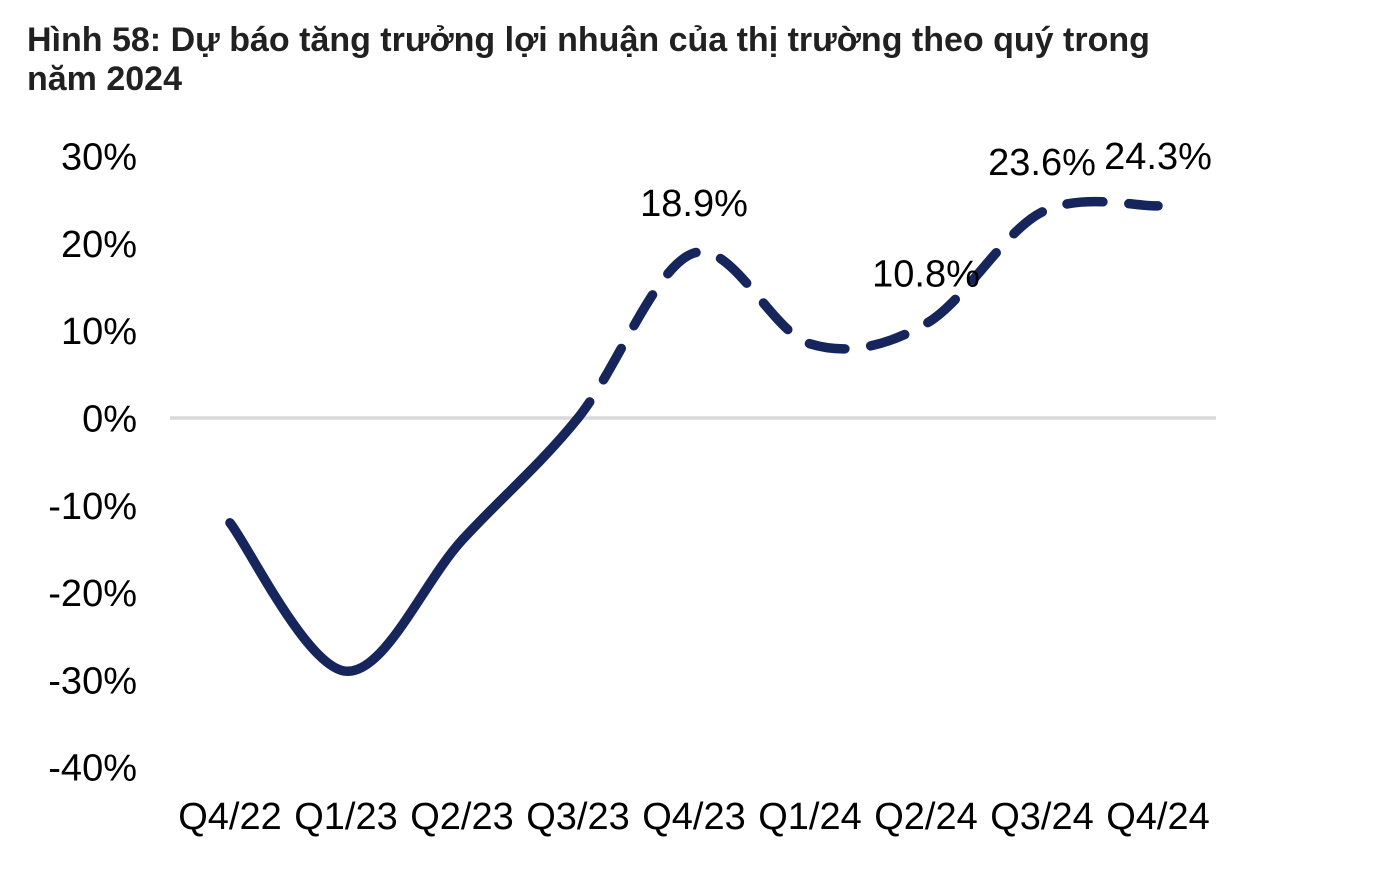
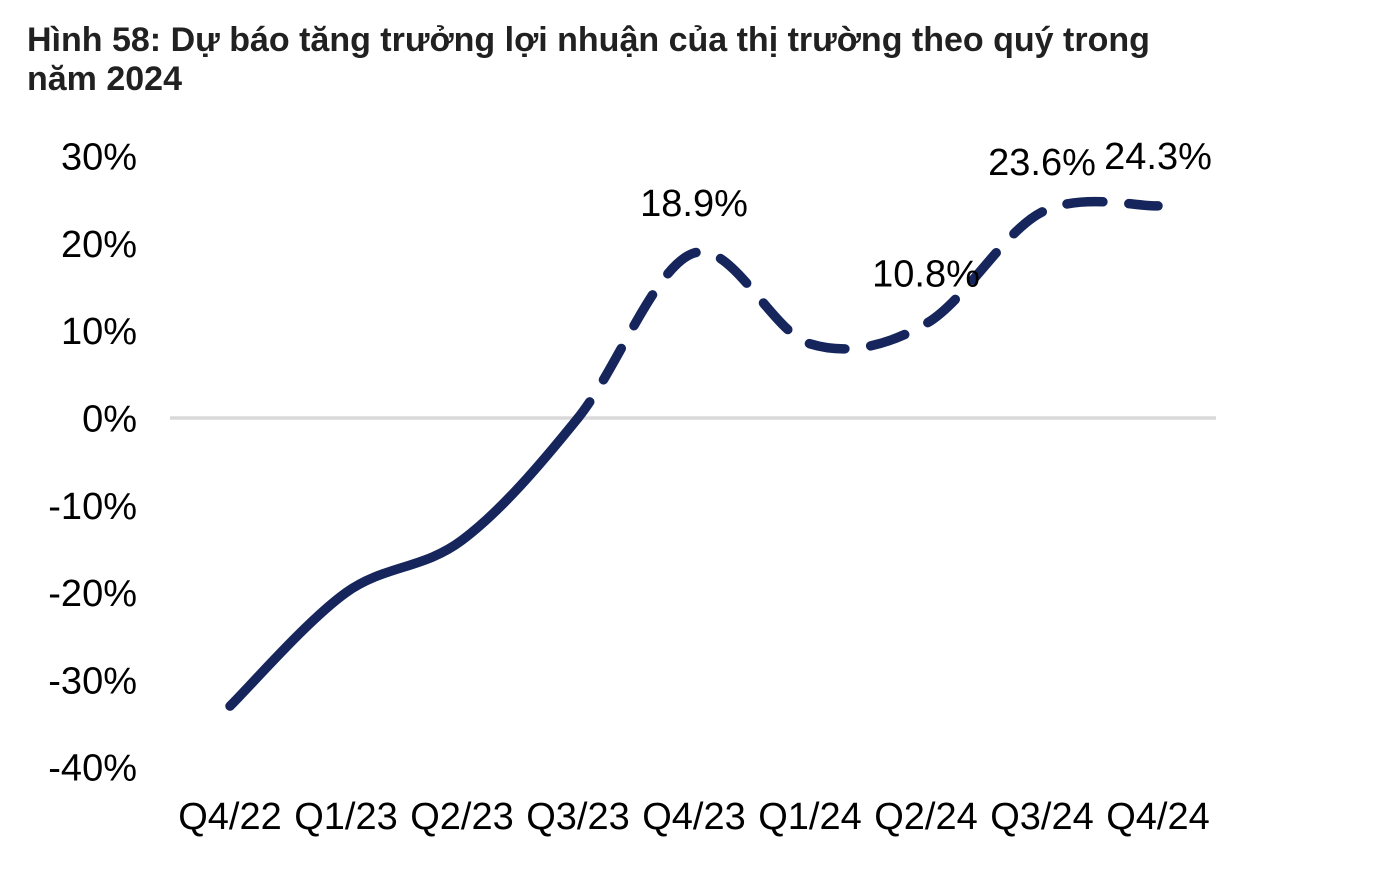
Q4/22: -12% -> -33%
Q1/23: -29% -> -20%
